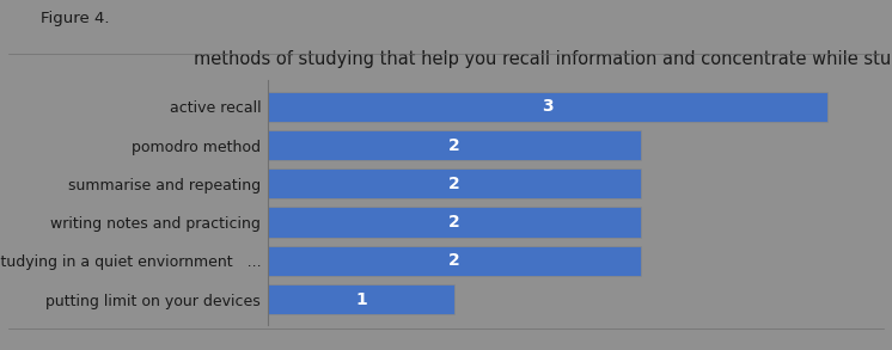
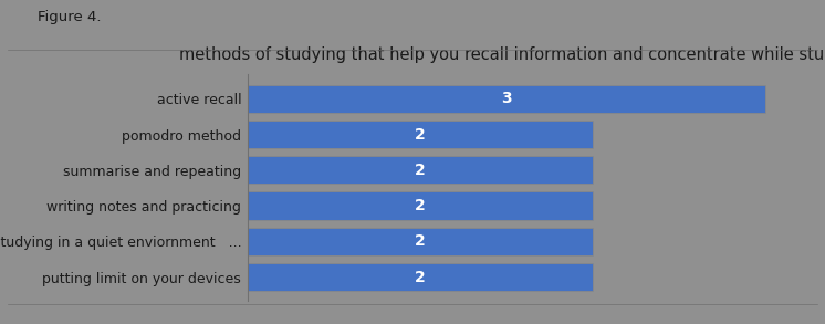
putting limit on your devices: 1 -> 2
